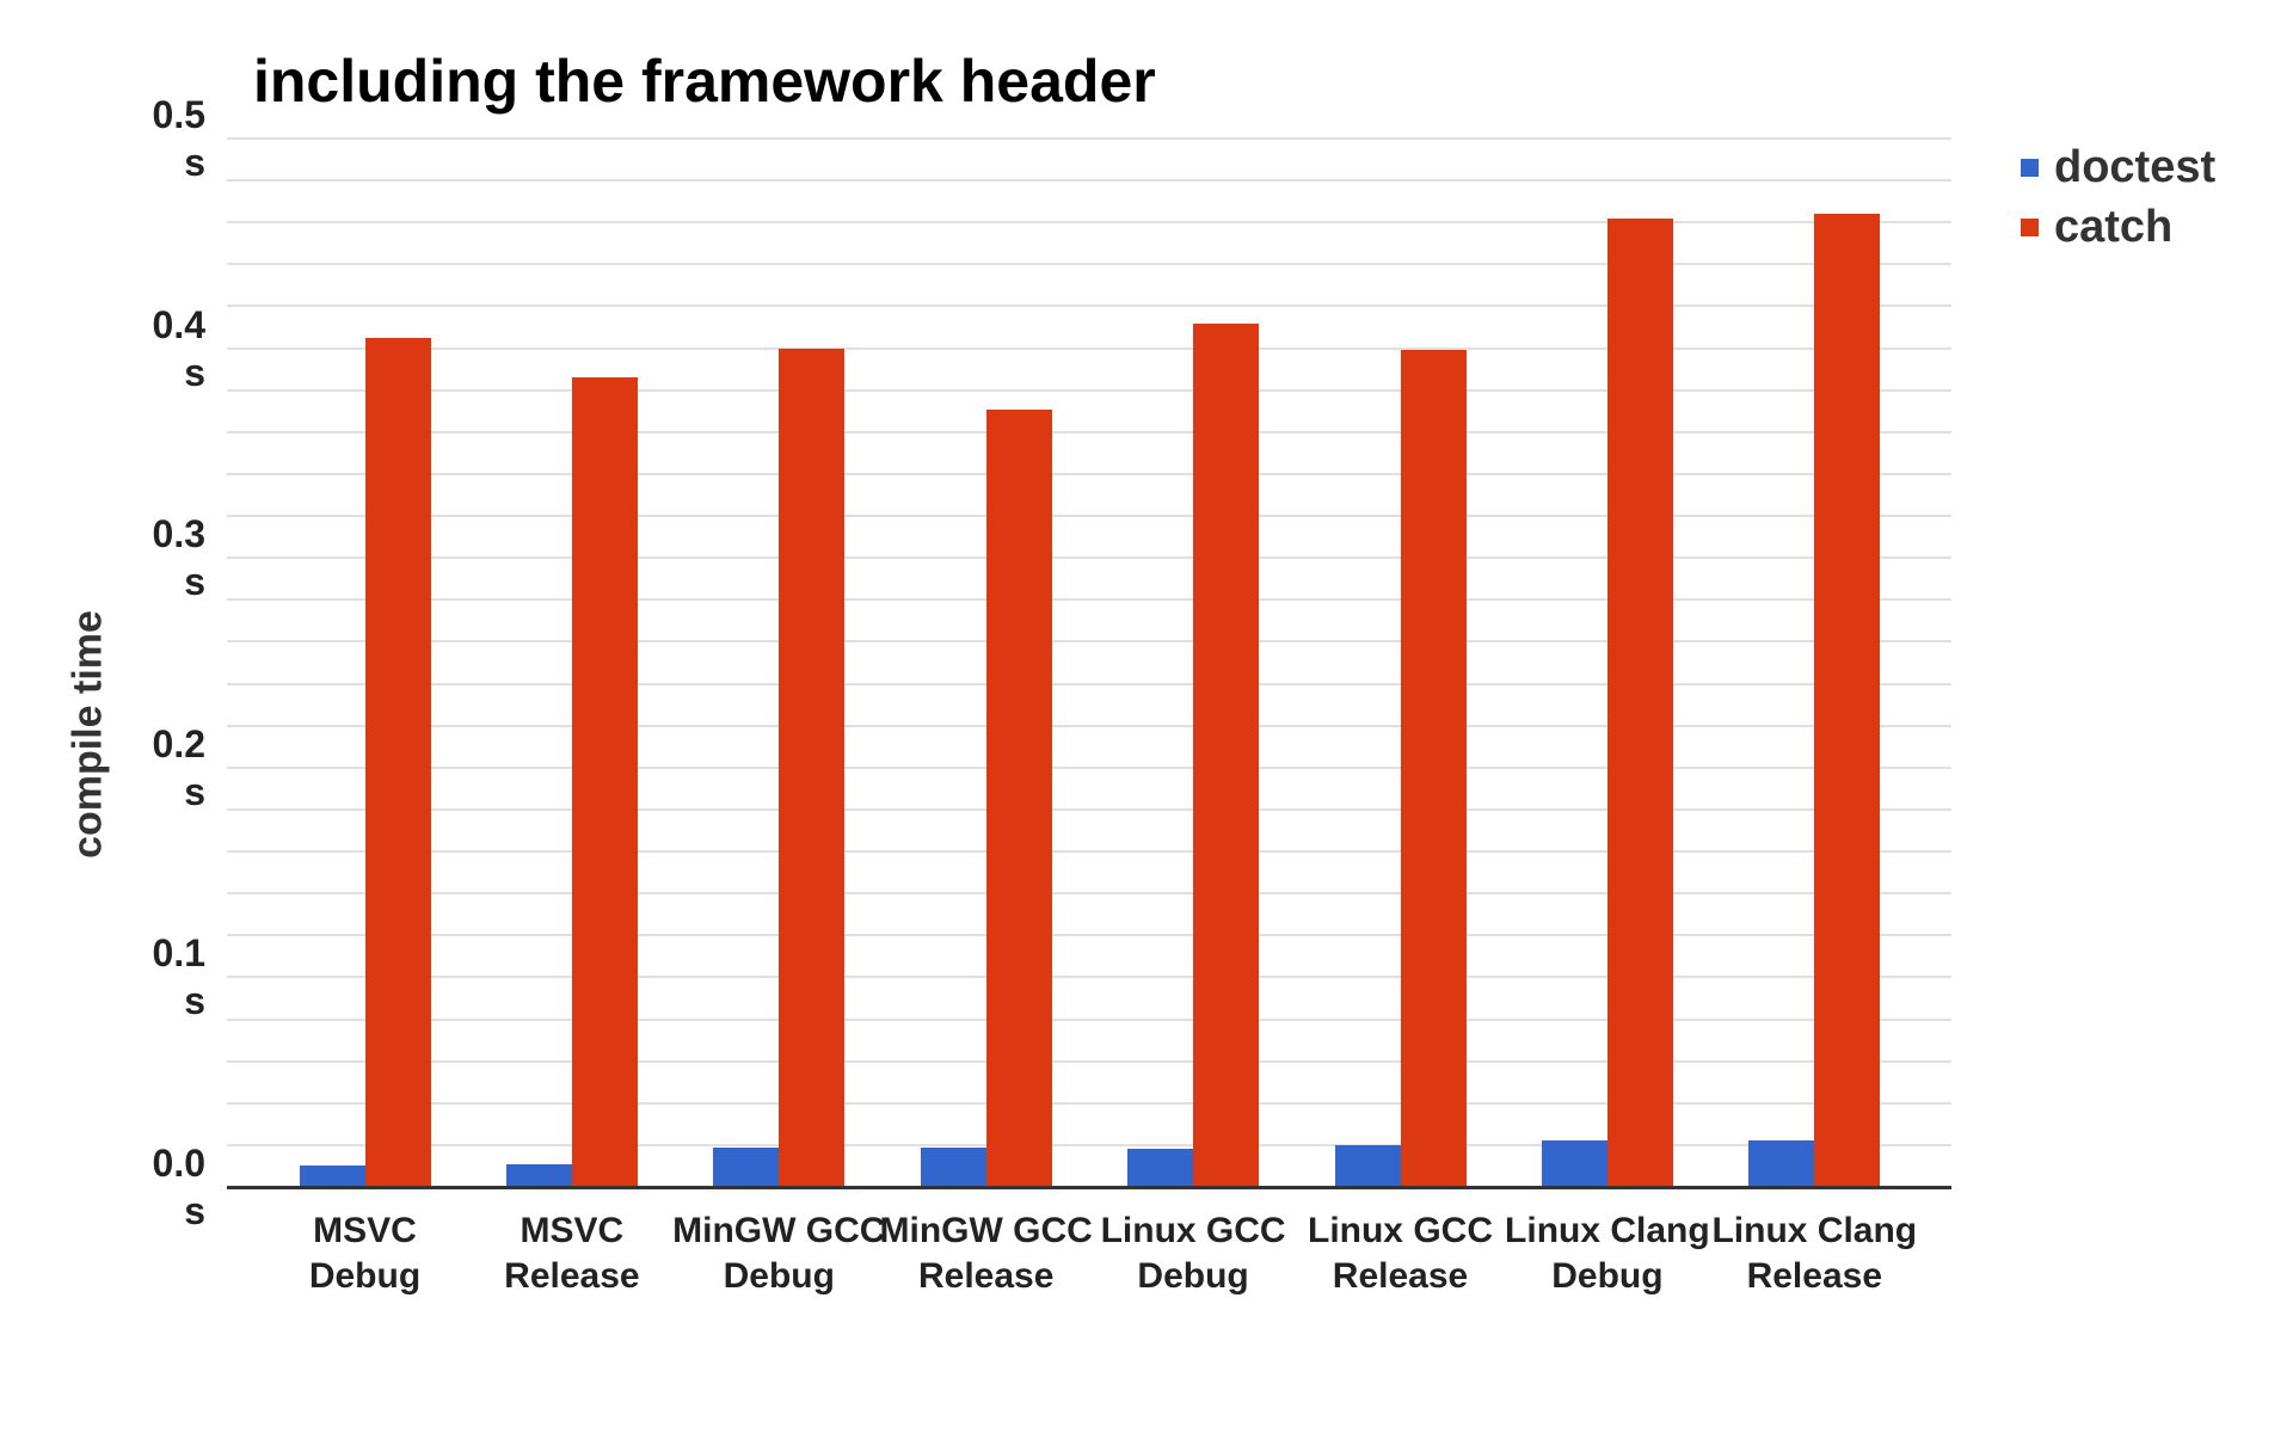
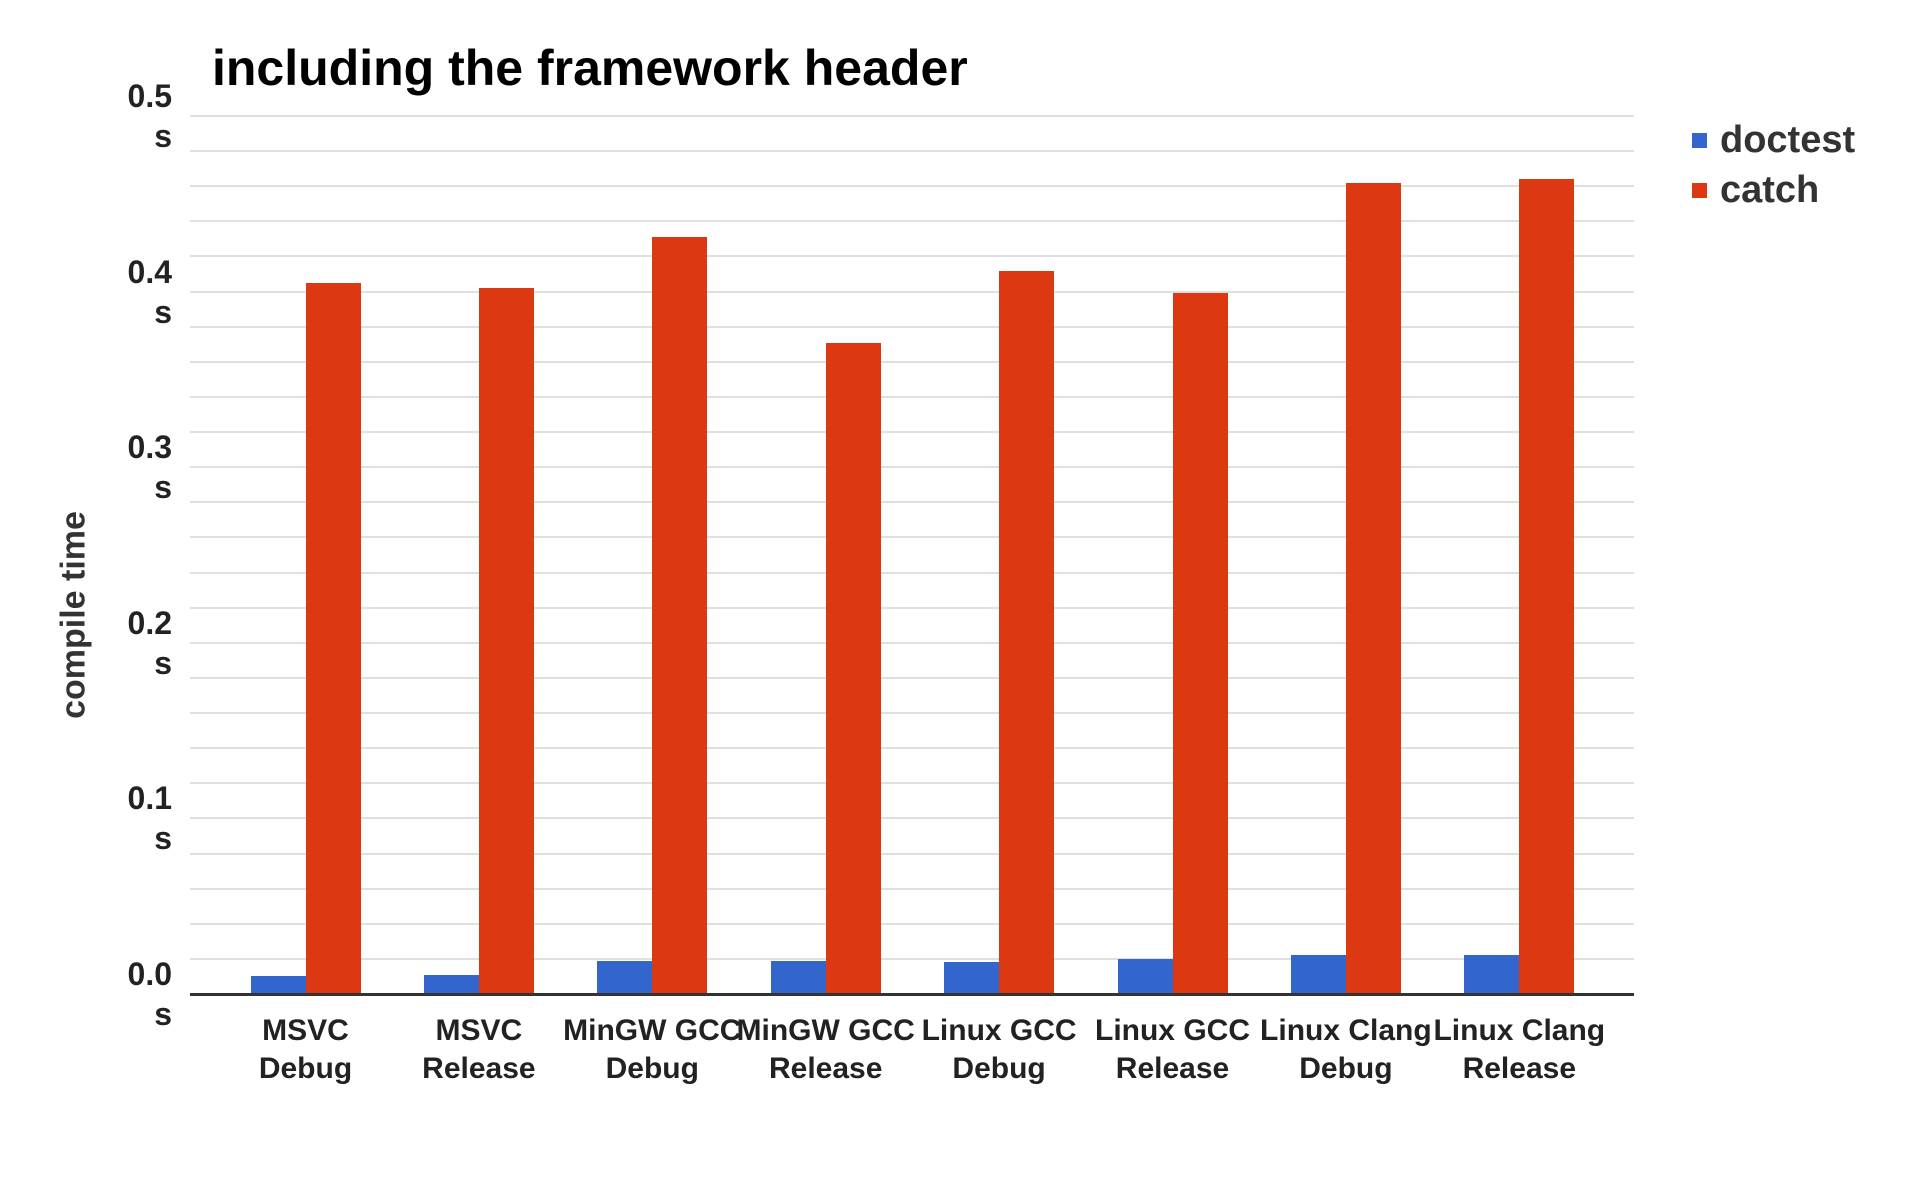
catch/MSVC Release: 0.386 -> 0.402
catch/MinGW GCC Debug: 0.400 -> 0.431
